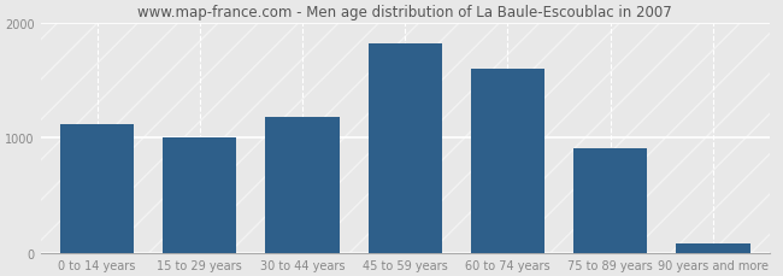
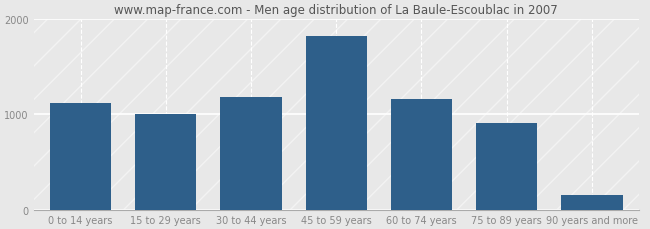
60 to 74 years: 1600 -> 1160
90 years and more: 80 -> 160
